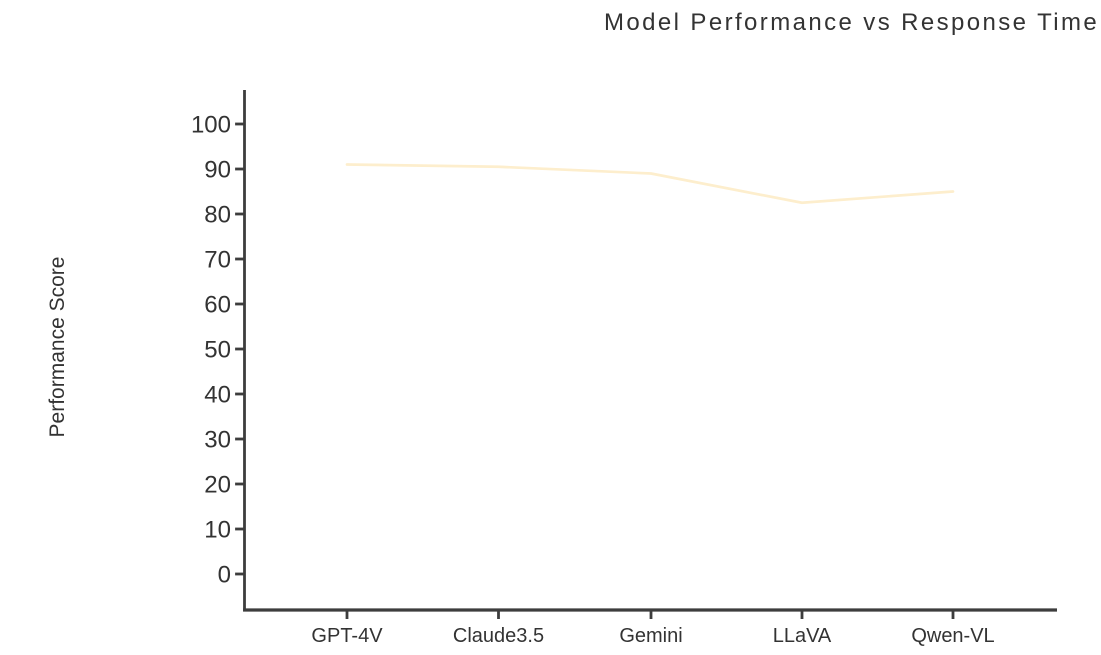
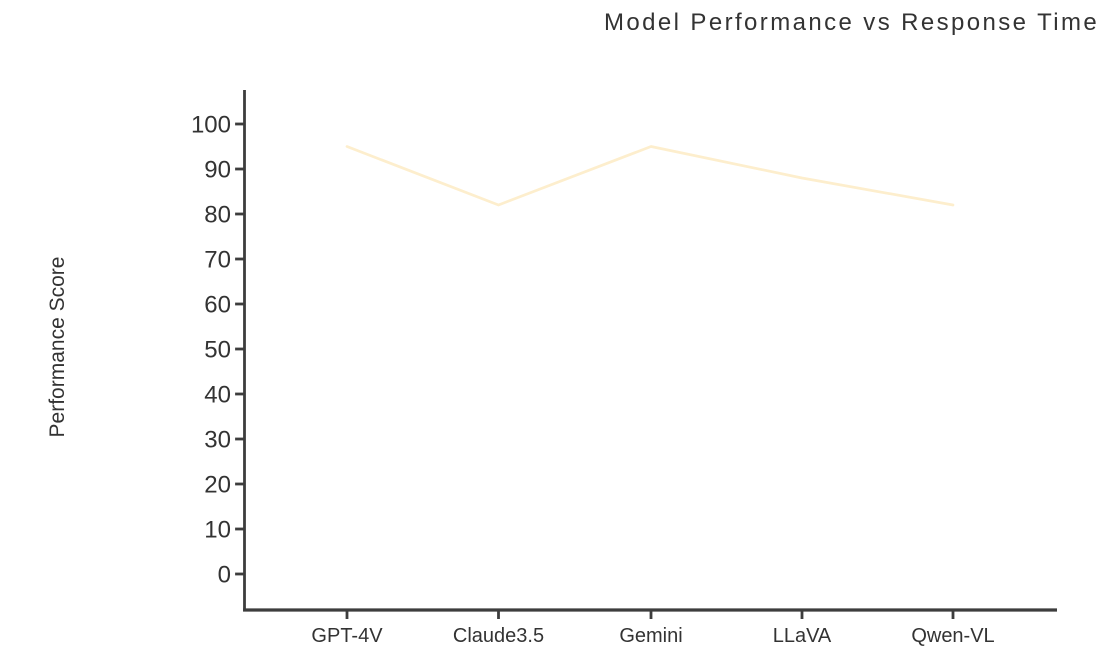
GPT-4V: 91 -> 95
Claude3.5: 90 -> 82
Gemini: 89 -> 95
LLaVA: 82 -> 88
Qwen-VL: 85 -> 82
